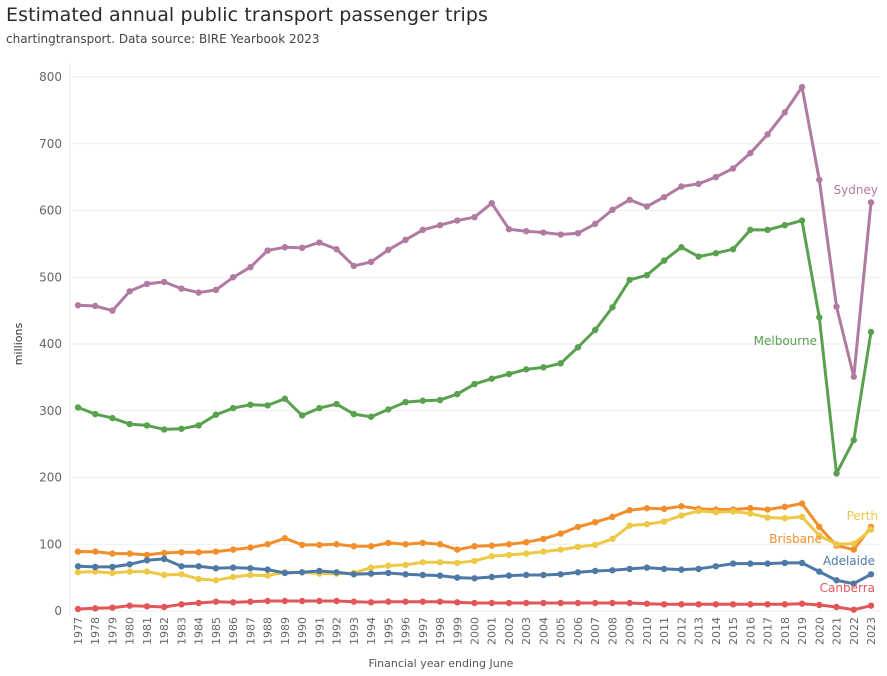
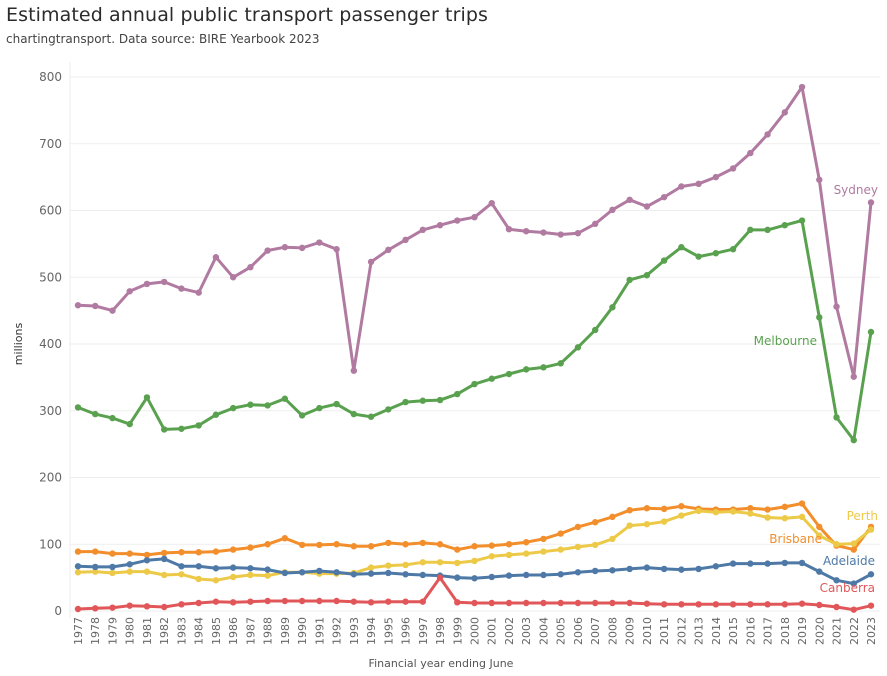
Melbourne/1981: 280 -> 320
Sydney/1985: 480 -> 530
Sydney/1993: 520 -> 360
Canberra/1998: 10 -> 50
Melbourne/2021: 210 -> 290
